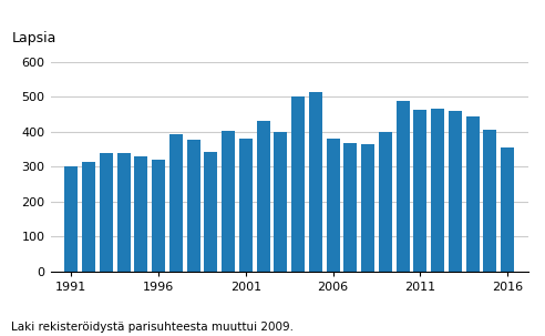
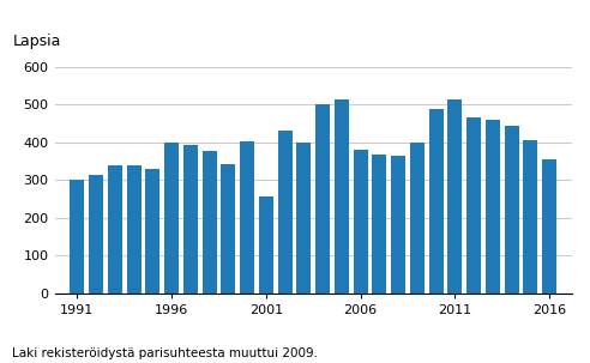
1996: 320 -> 400
2001: 380 -> 255
2011: 462 -> 515
